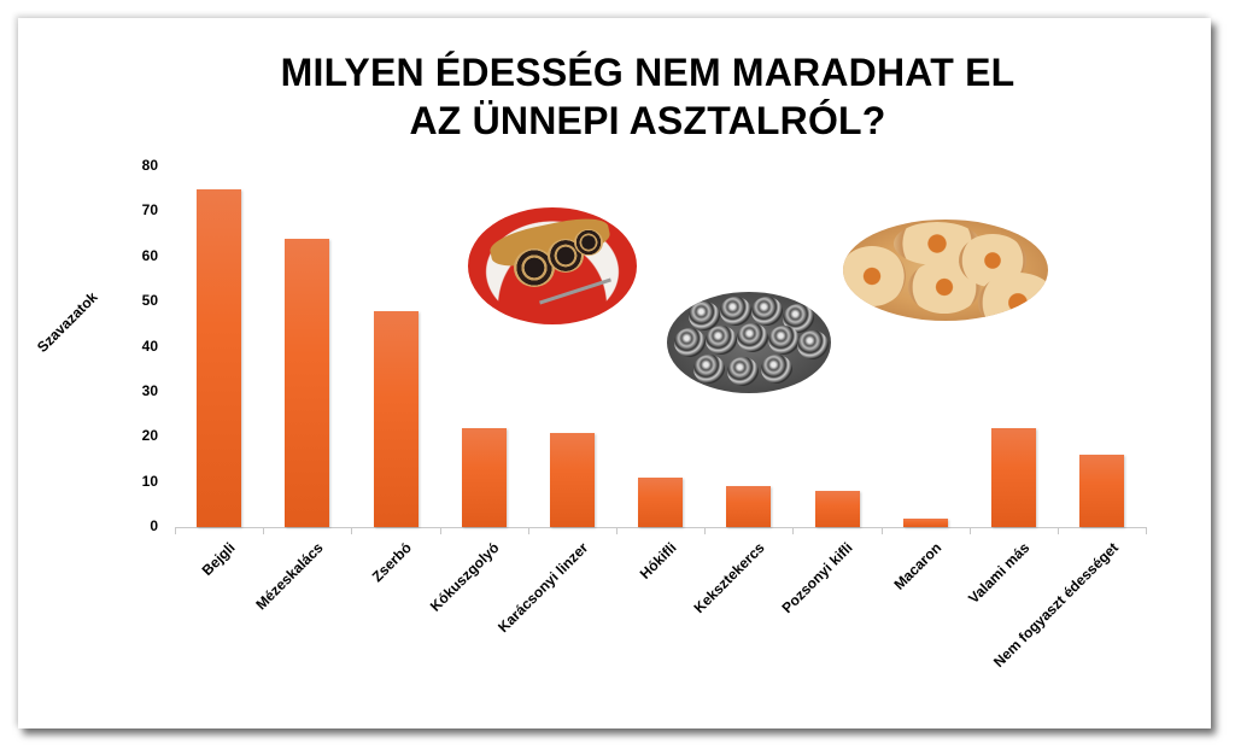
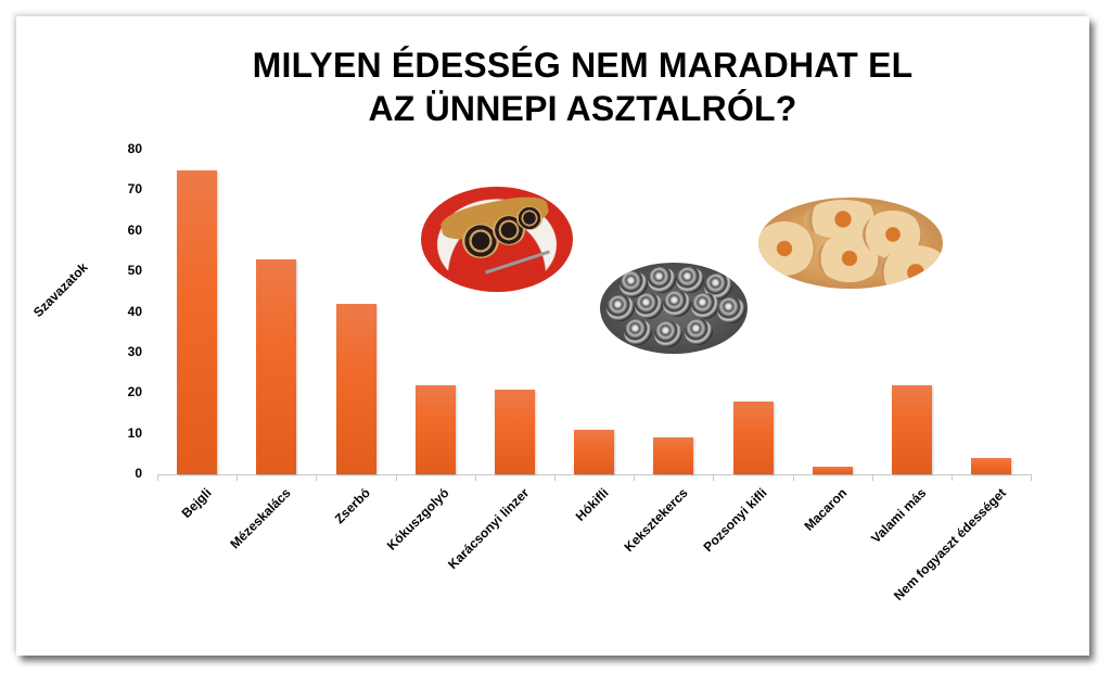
Mézeskalács: 64 -> 53
Zserbó: 48 -> 42
Pozsonyi kifli: 8 -> 18
Nem fogyaszt édességet: 16 -> 4
